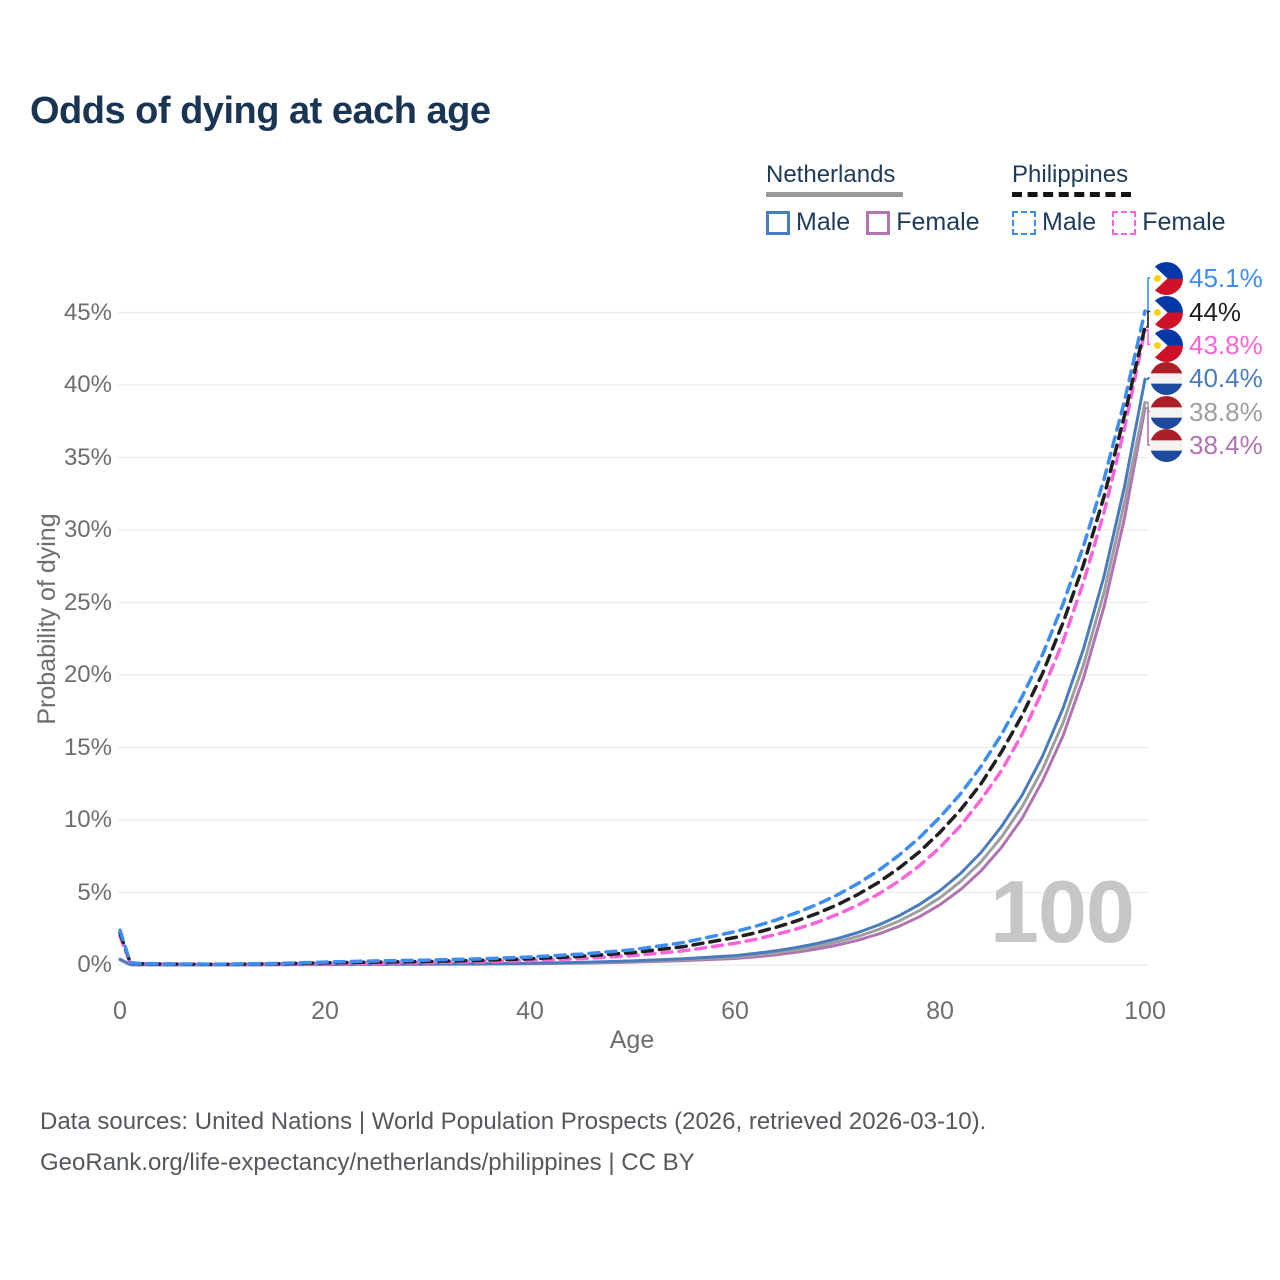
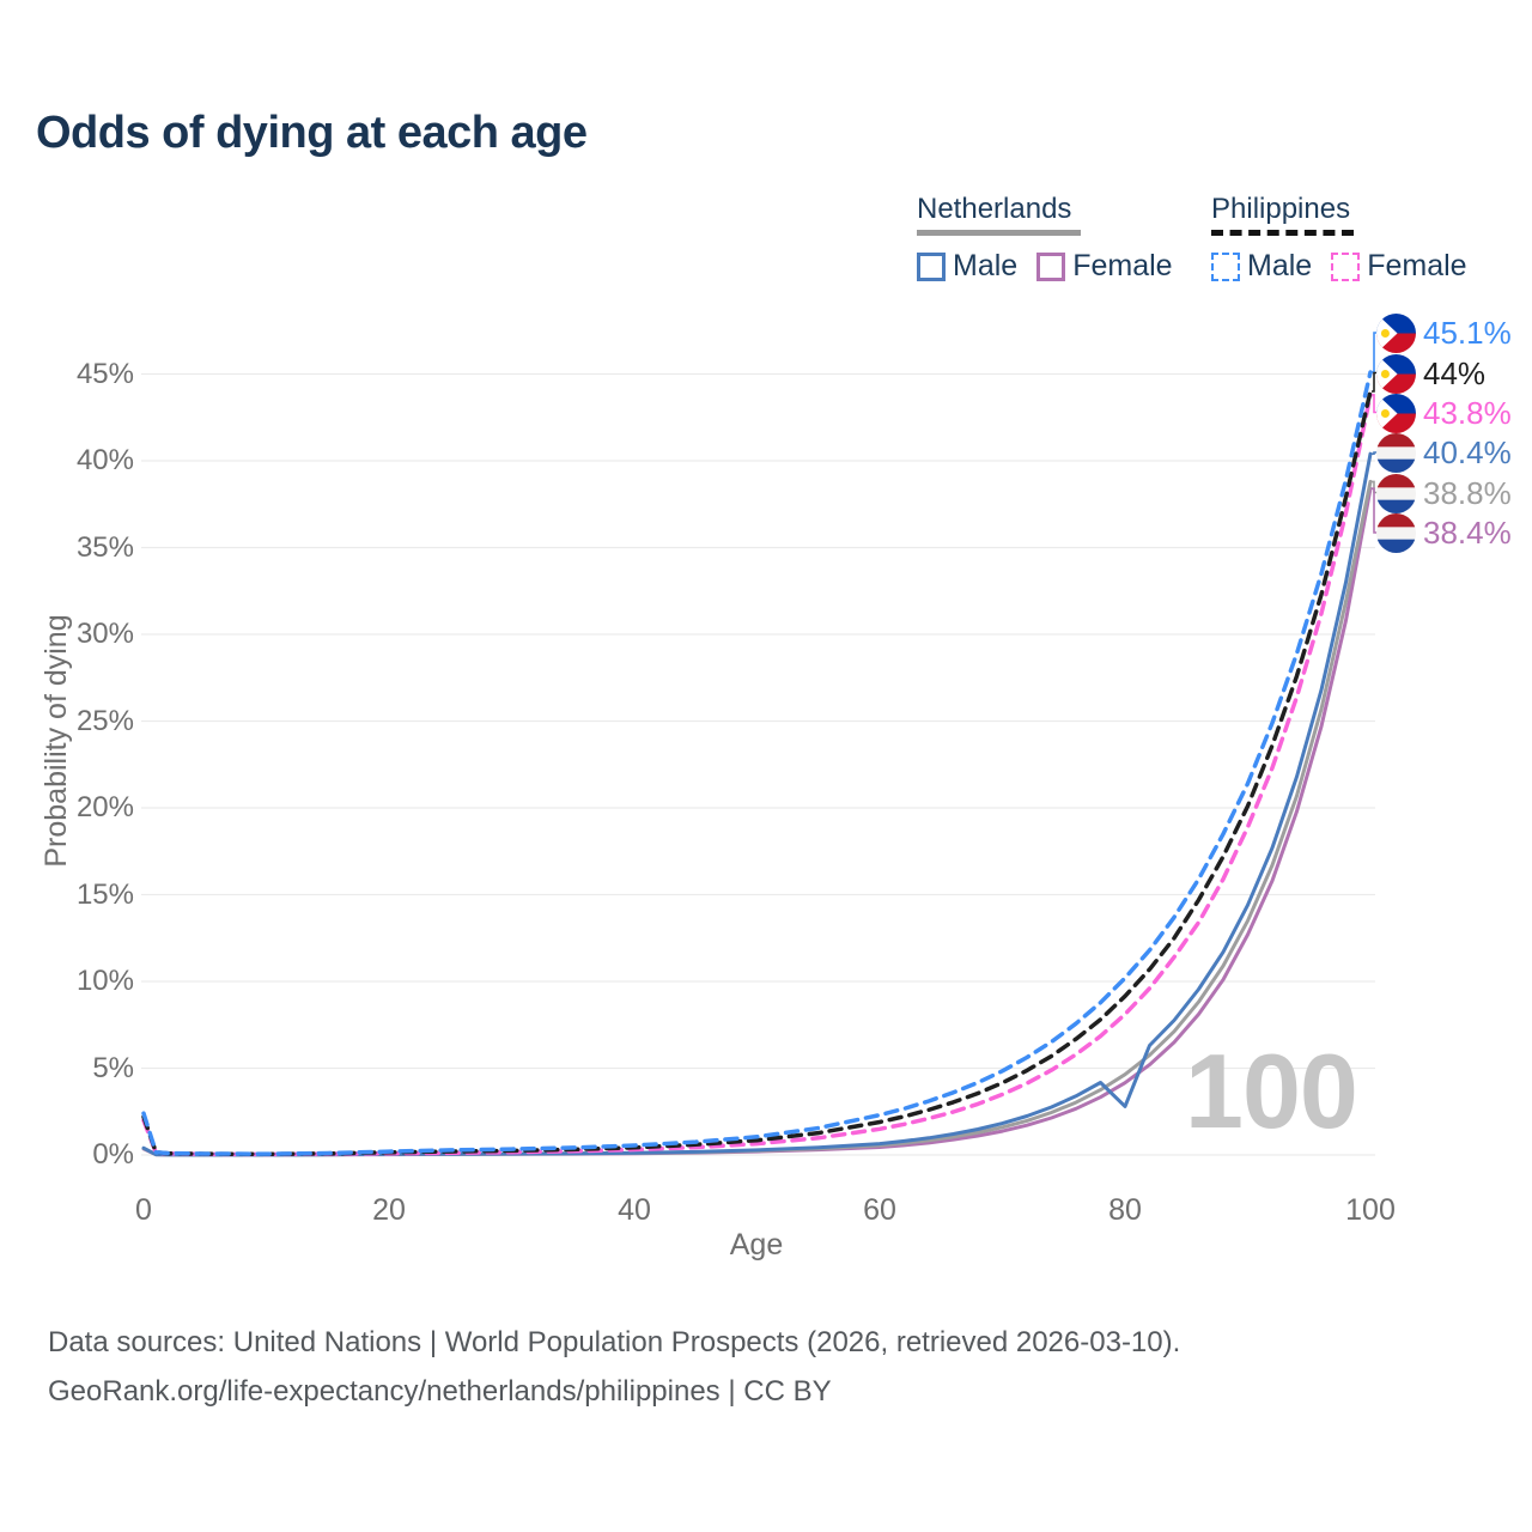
Netherlands Male/80: 5.1% -> 2.8%
